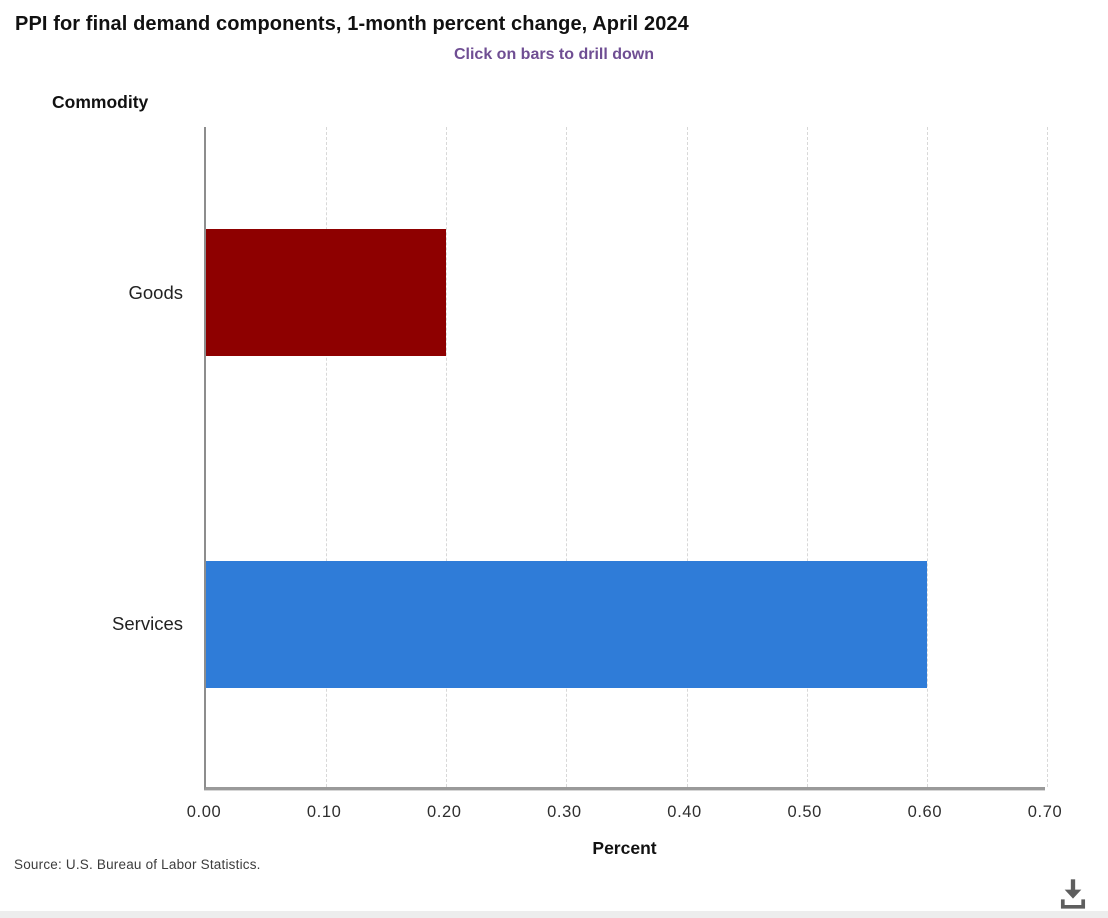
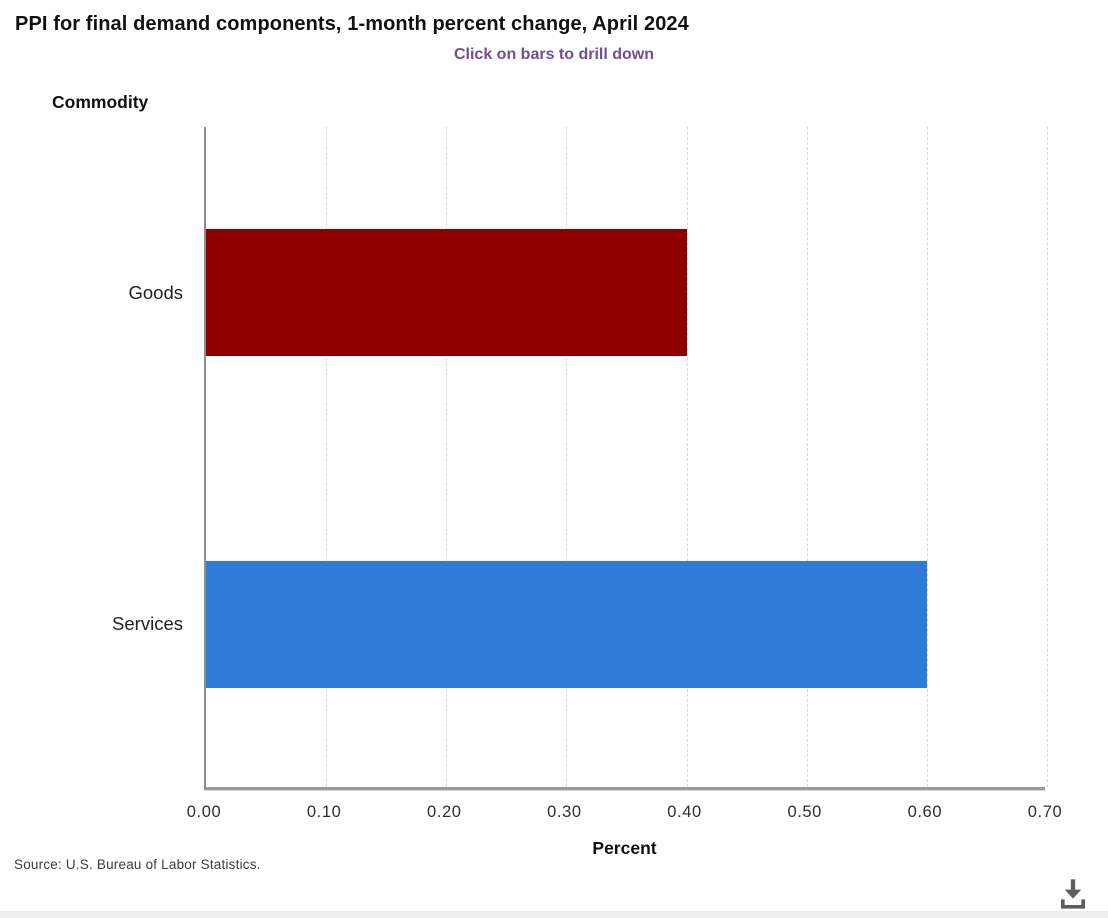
Goods: 0.2 -> 0.4
